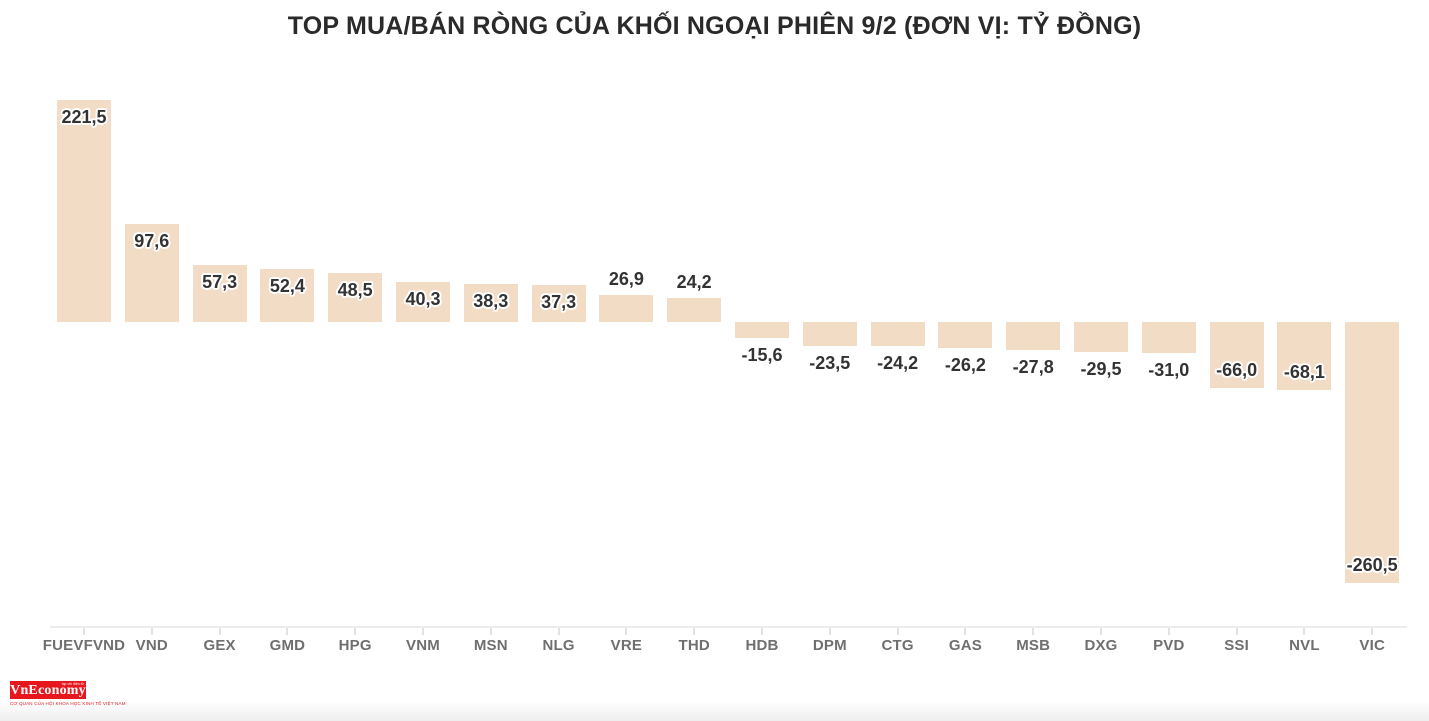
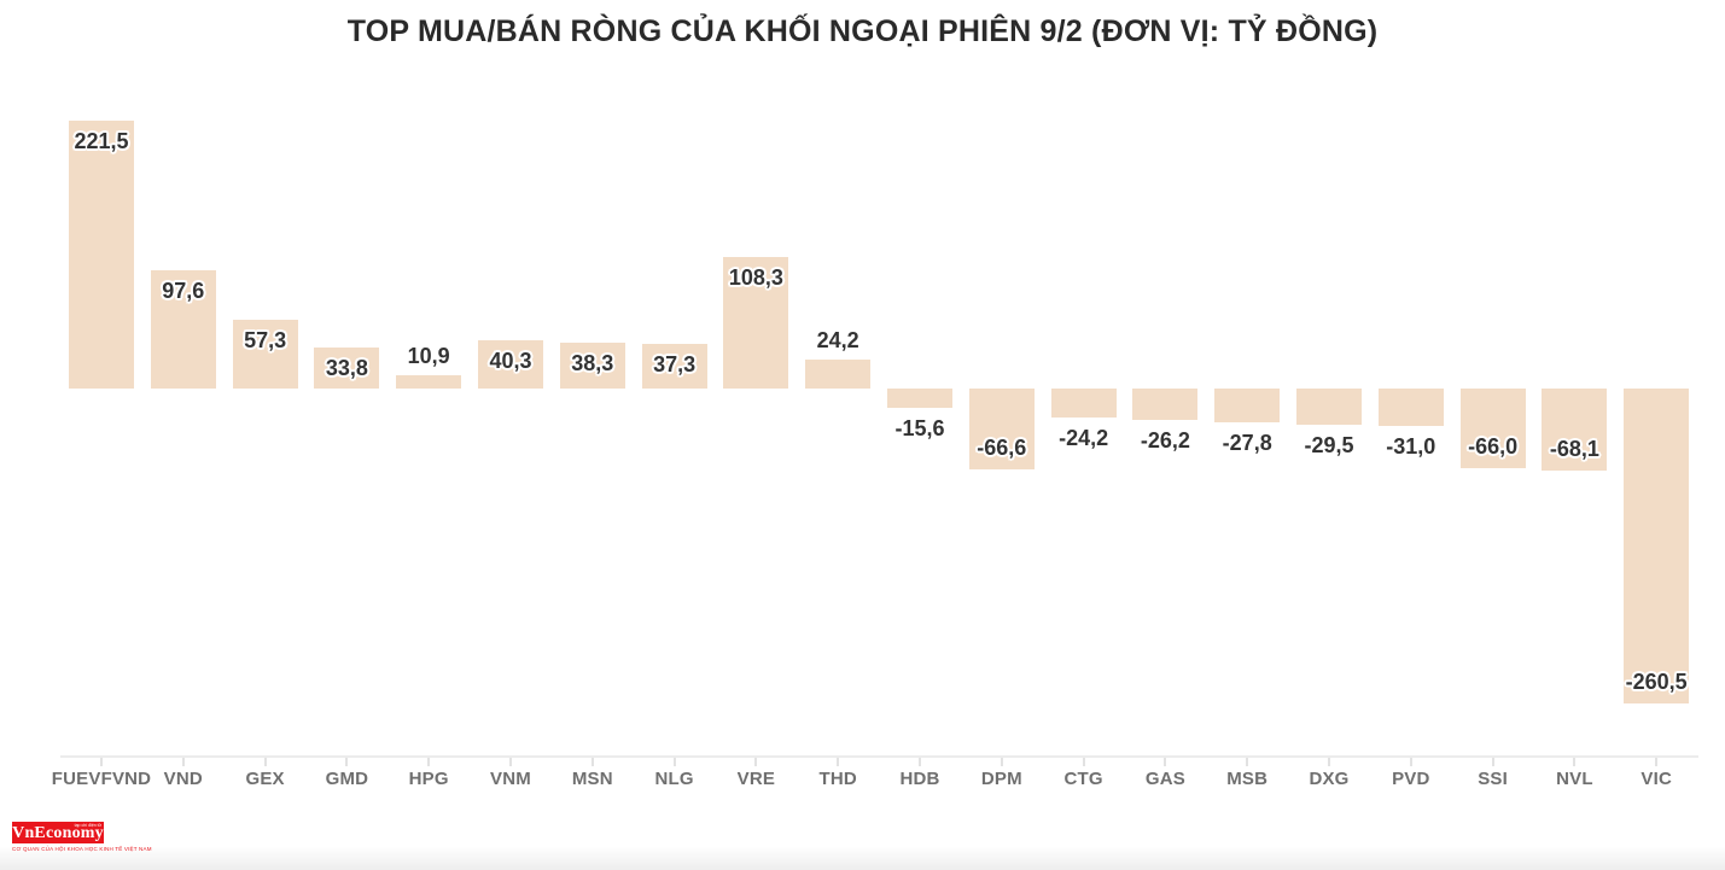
GMD: 52,4 -> 33,8
HPG: 48,5 -> 10,9
VRE: 26,9 -> 108,3
DPM: -23,5 -> -66,6
